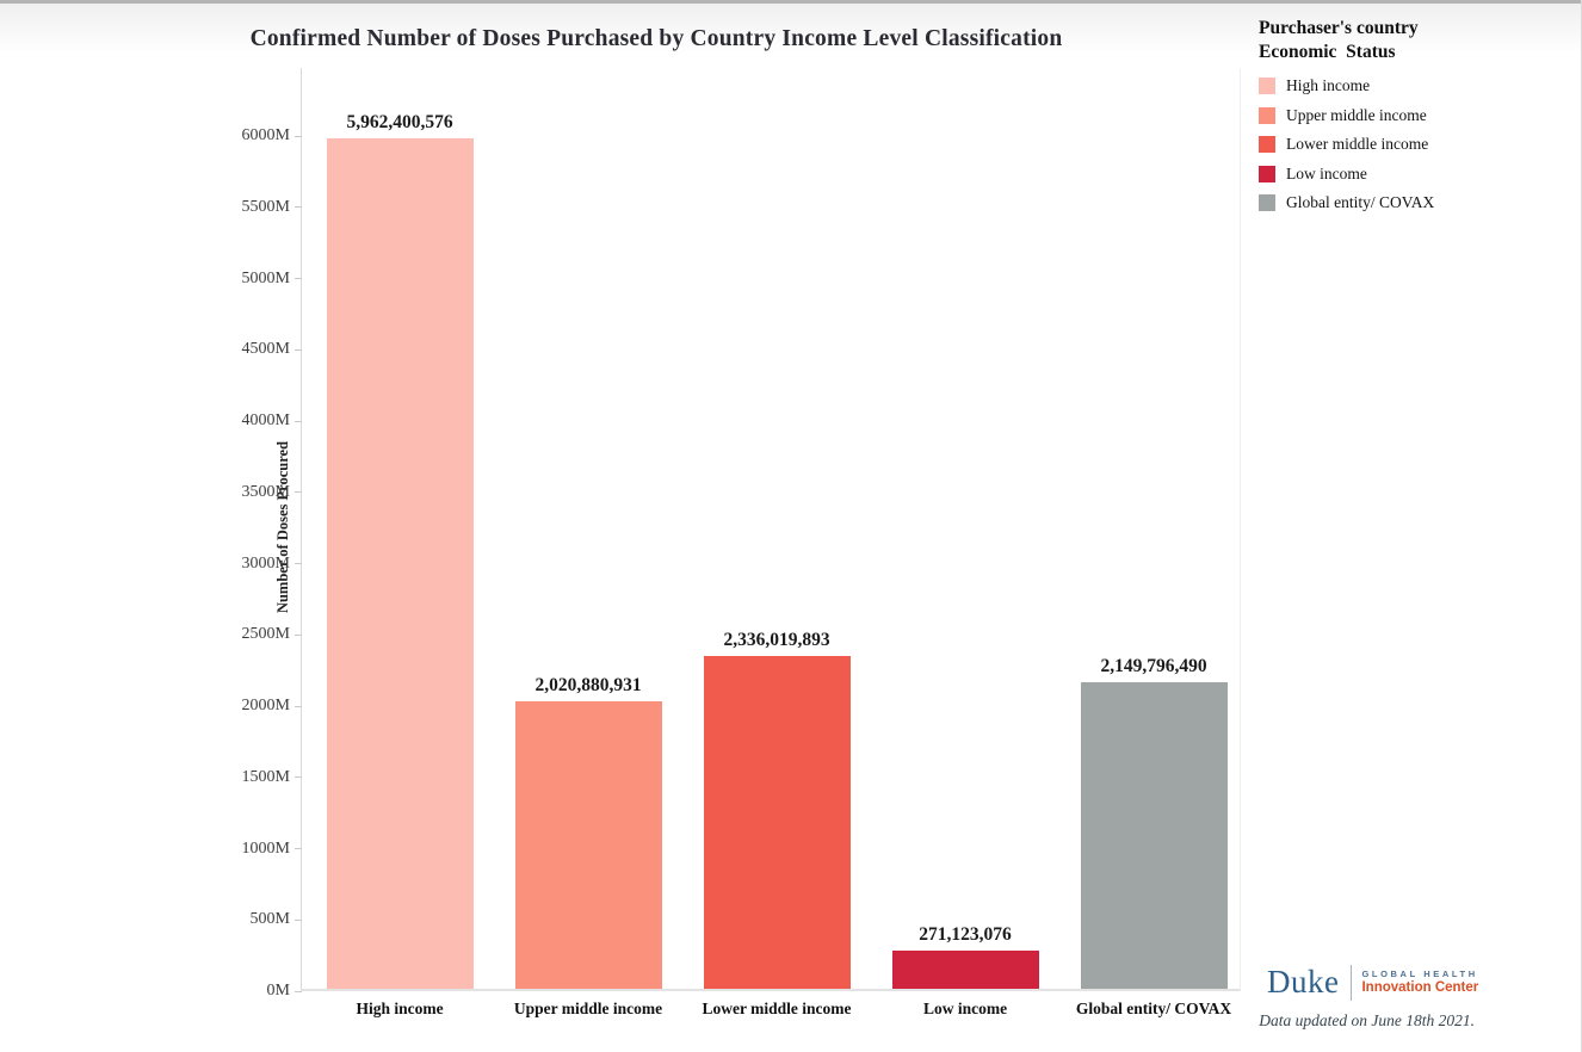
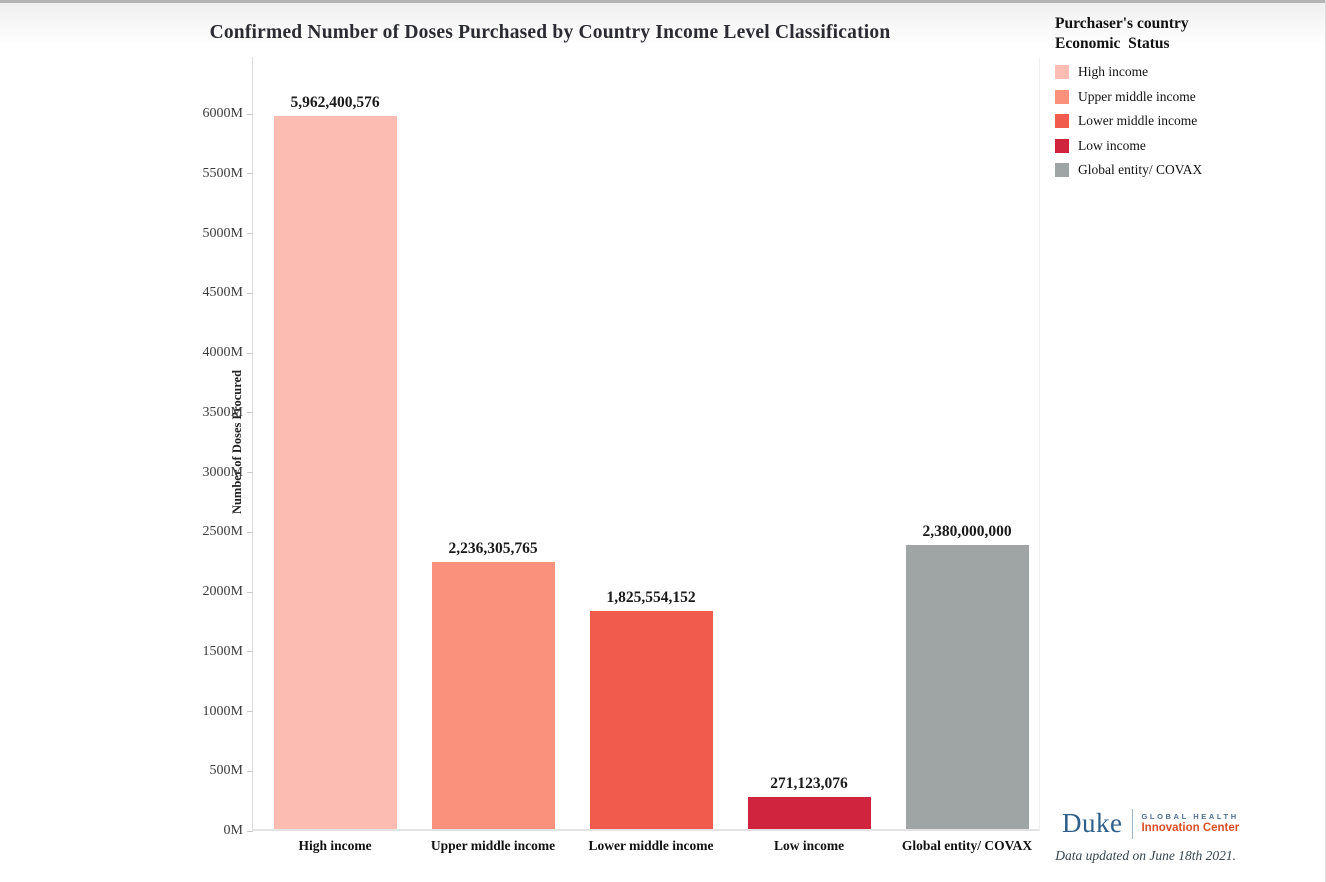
Upper middle income: 2,020,880,931 -> 2,236,305,765
Lower middle income: 2,336,019,893 -> 1,825,554,152
Global entity/ COVAX: 2,149,796,490 -> 2,380,000,000
